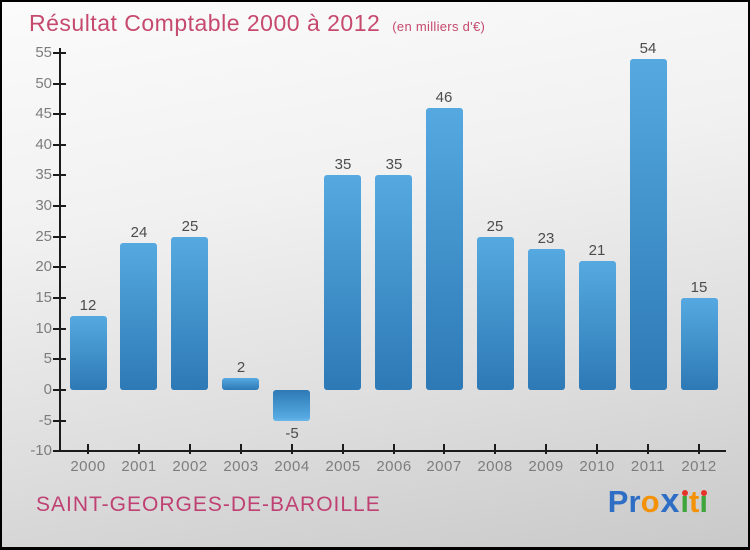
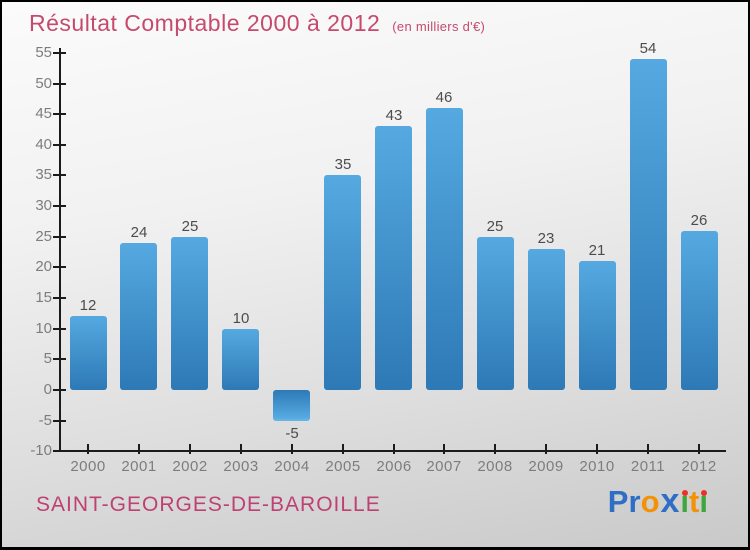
2003: 2 -> 10
2006: 35 -> 43
2012: 15 -> 26
